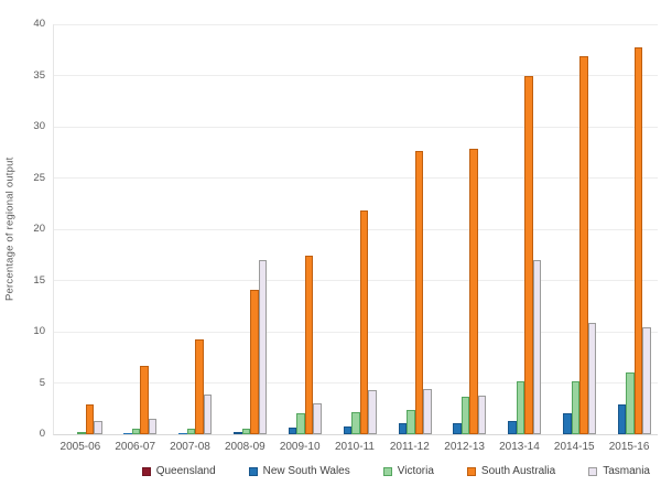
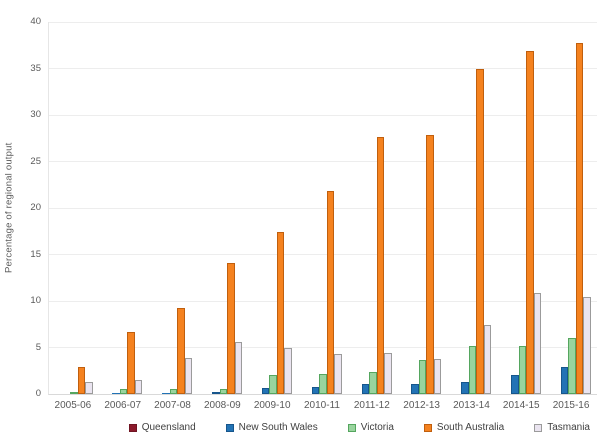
Tasmania/2008-09: 17 -> 6
Tasmania/2009-10: 3 -> 5
Tasmania/2013-14: 17 -> 7
